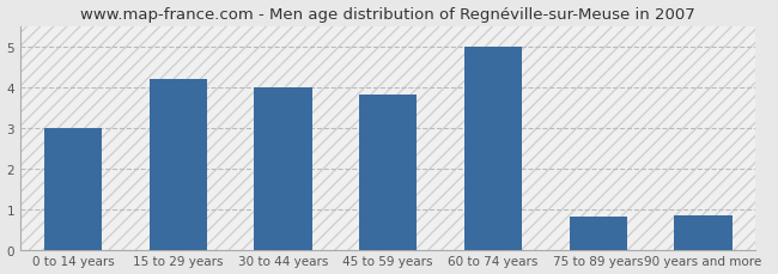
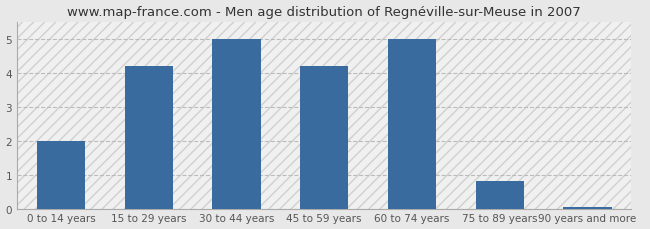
0 to 14 years: 3.00 -> 2.00
30 to 44 years: 4.00 -> 5.00
45 to 59 years: 3.80 -> 4.20
90 years and more: 0.85 -> 0.05
